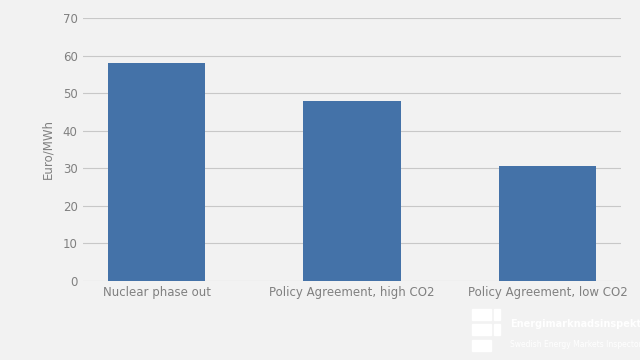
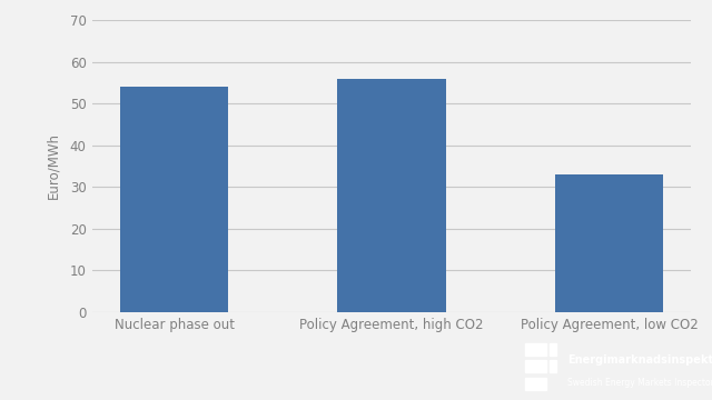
Nuclear phase out: 58.0 -> 54.0
Policy Agreement, high CO2: 48.0 -> 56.0
Policy Agreement, low CO2: 30.5 -> 33.0
